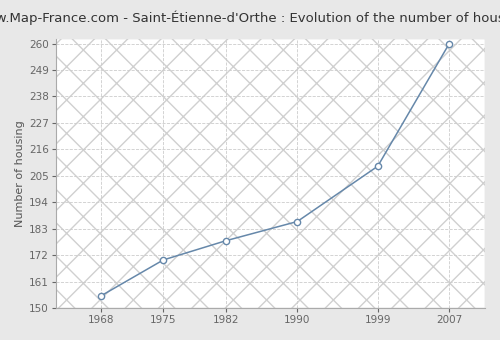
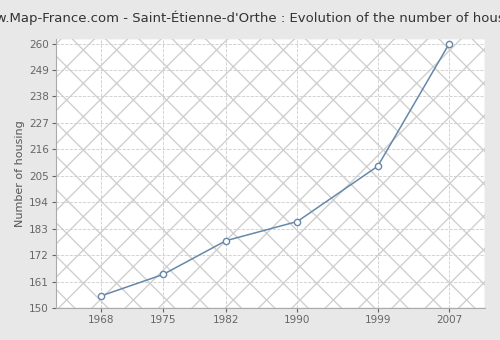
1975: 170 -> 164
